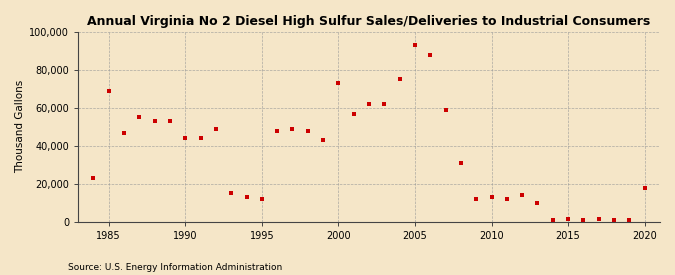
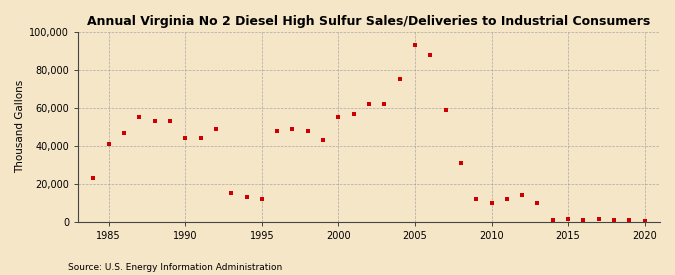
1985: 69,000 -> 41,000
2000: 73,000 -> 55,000
2010: 13,000 -> 10,000
2020: 18,000 -> 0
